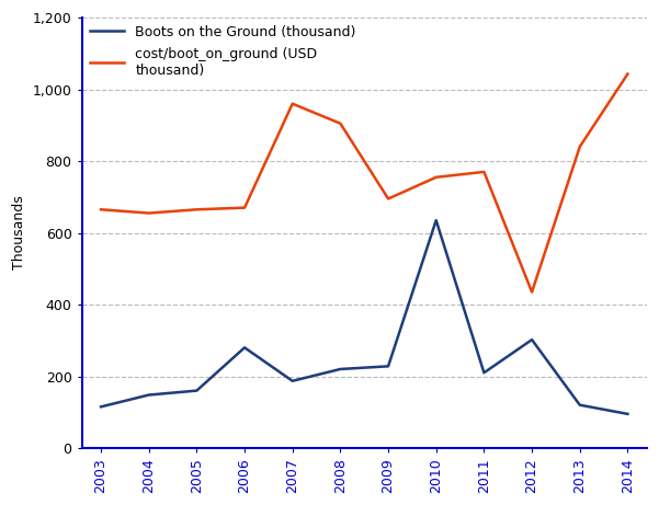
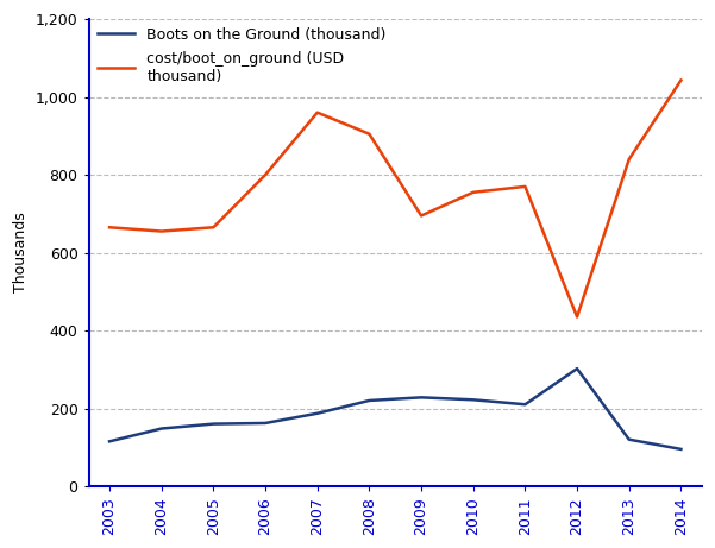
Boots on the Ground (thousand)/2006: 280 -> 162
cost/boot_on_ground (USD thousand)/2006: 670 -> 800
Boots on the Ground (thousand)/2010: 635 -> 222
